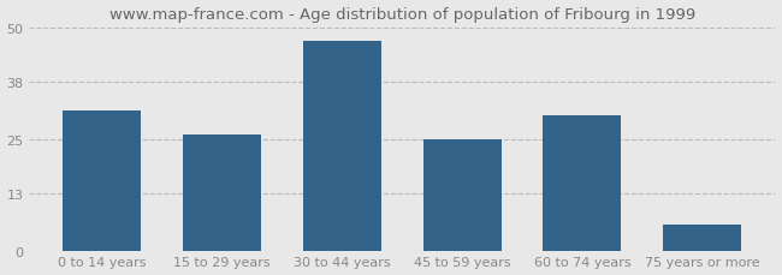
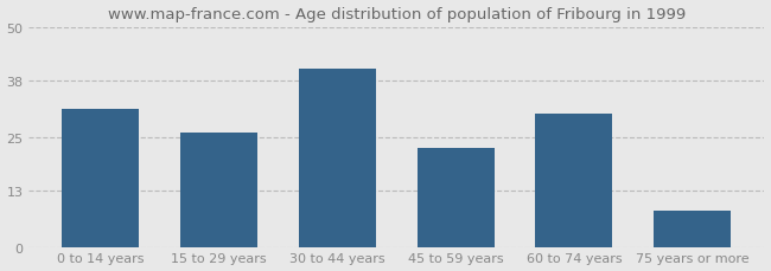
30 to 44 years: 47.0 -> 40.5
45 to 59 years: 25.0 -> 22.5
75 years or more: 6.0 -> 8.5
